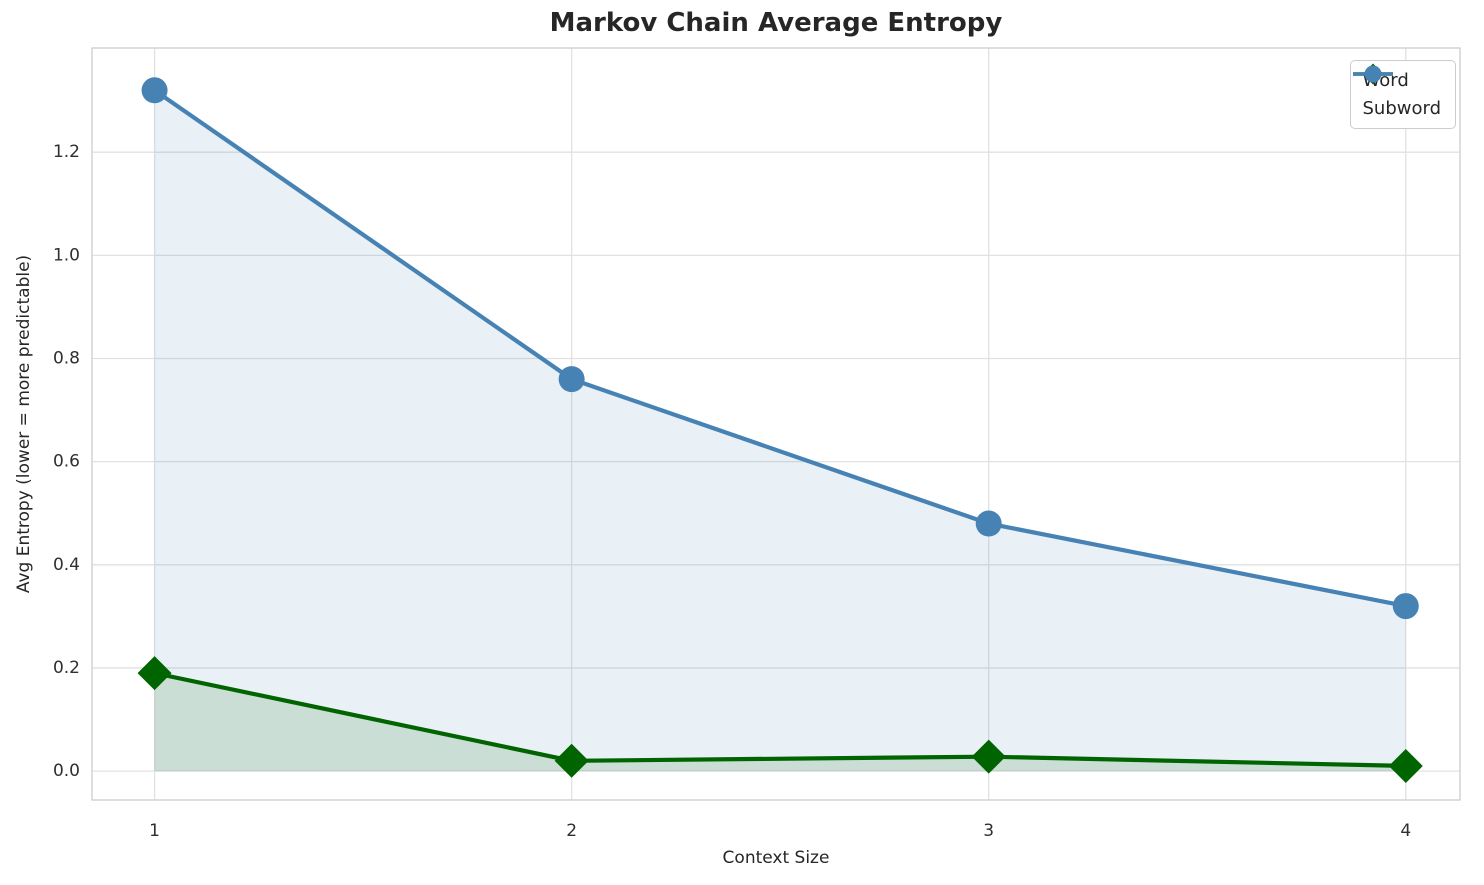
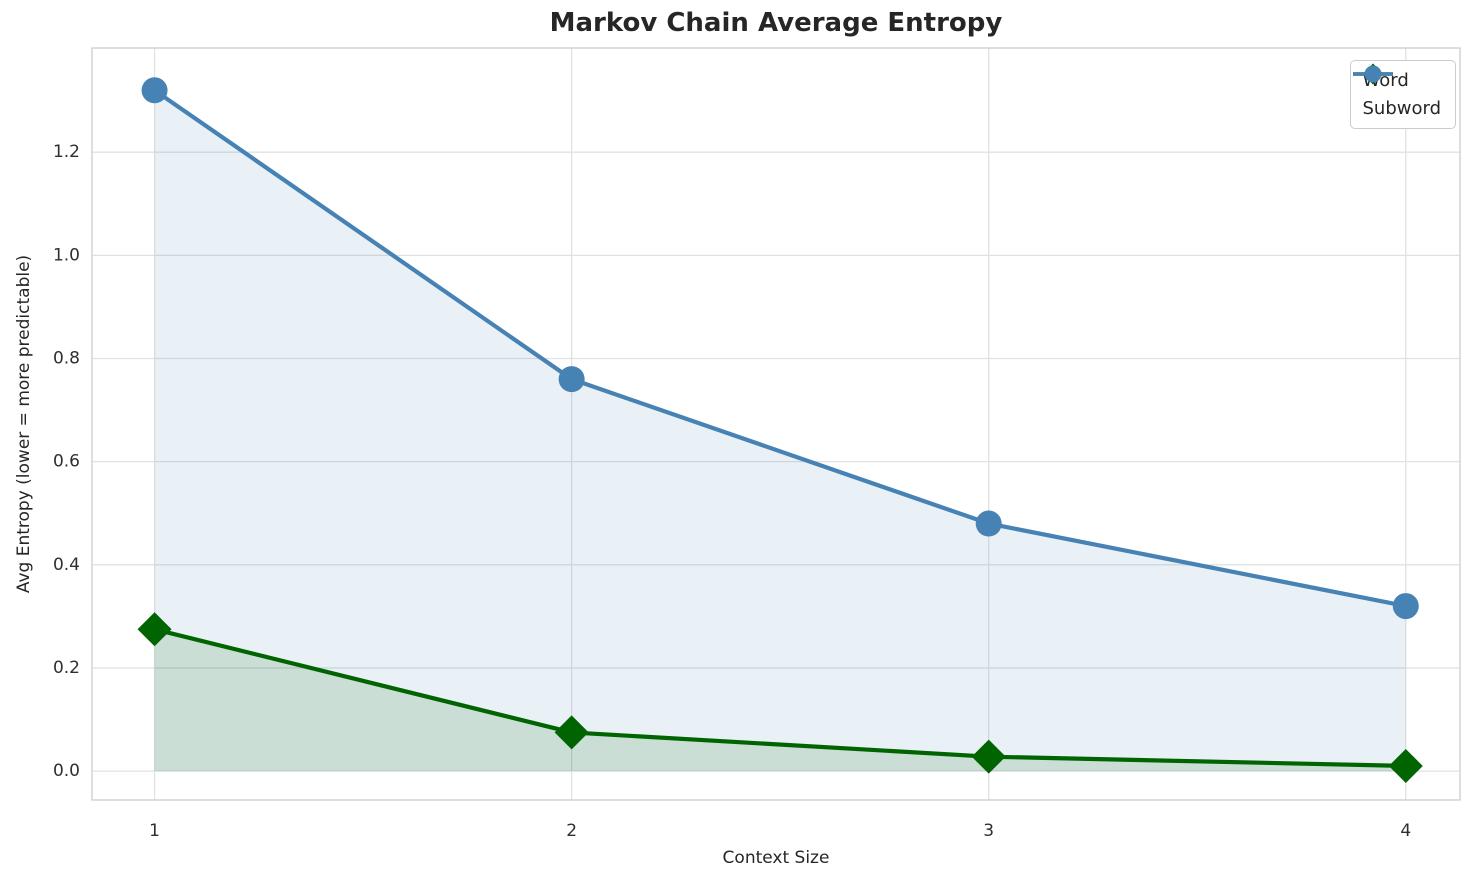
Word/1: 0.19 -> 0.28
Word/2: 0.02 -> 0.07
